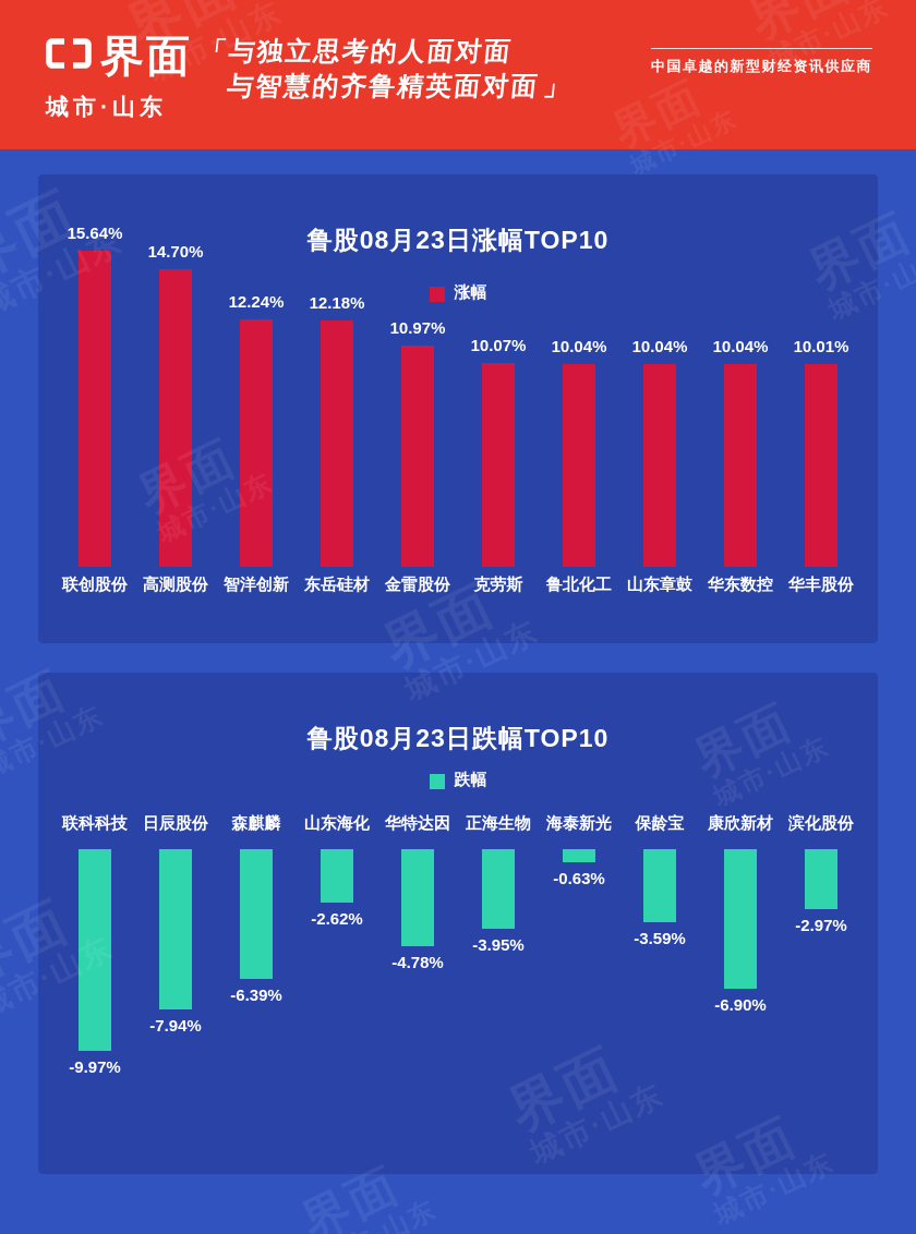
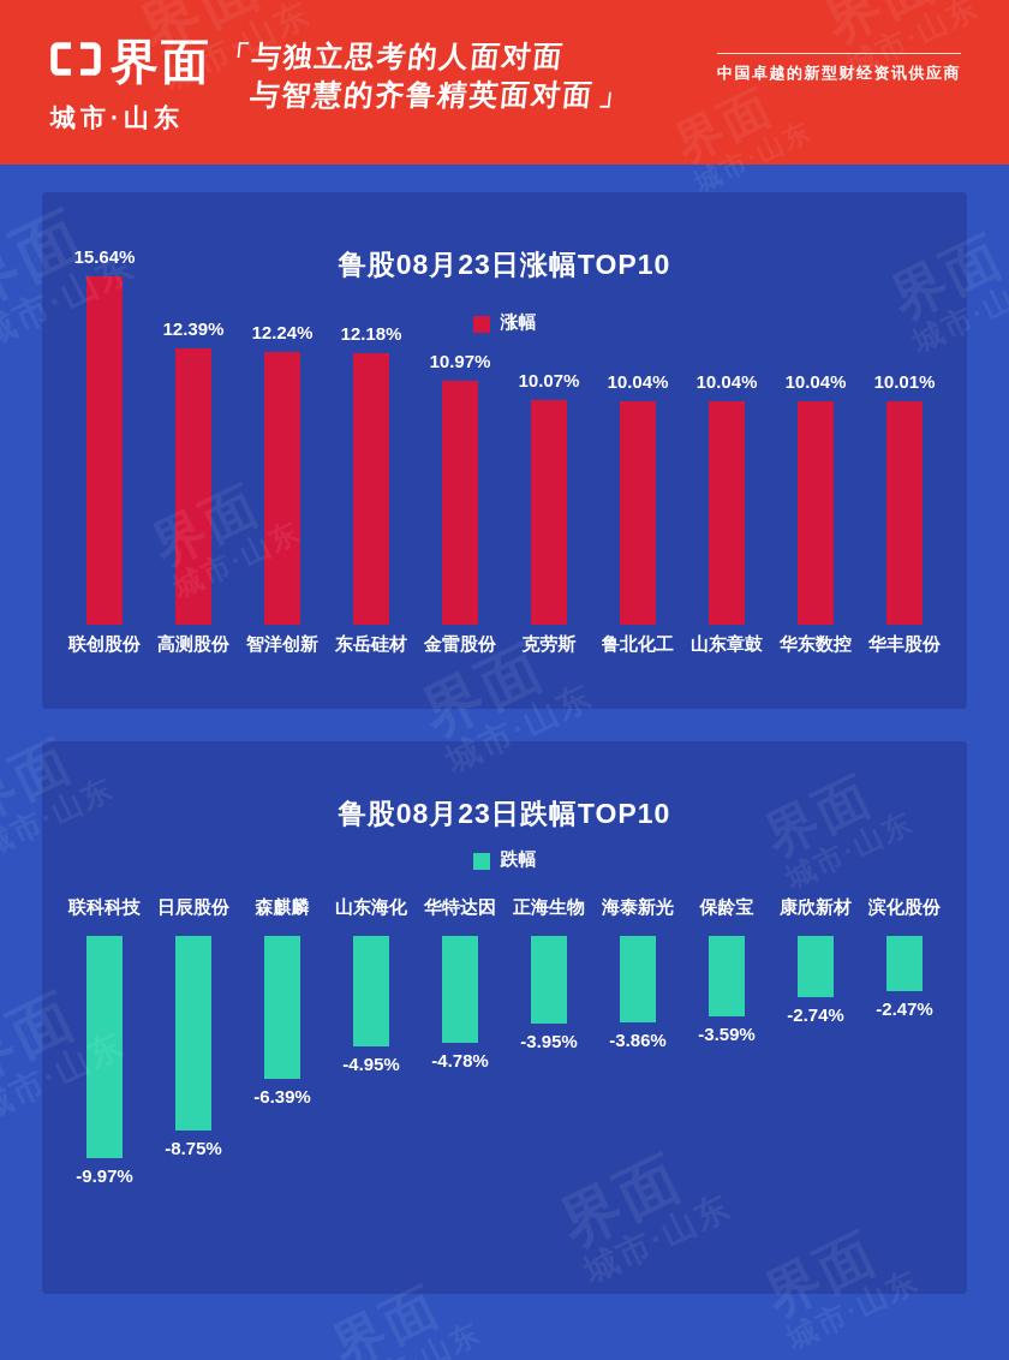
鲁股08月23日涨幅TOP10/高测股份: 14.70% -> 12.39%
鲁股08月23日跌幅TOP10/日辰股份: -7.94% -> -8.75%
鲁股08月23日跌幅TOP10/山东海化: -2.62% -> -4.95%
鲁股08月23日跌幅TOP10/海泰新光: -0.63% -> -3.86%
鲁股08月23日跌幅TOP10/康欣新材: -6.90% -> -2.74%
鲁股08月23日跌幅TOP10/滨化股份: -2.97% -> -2.47%
